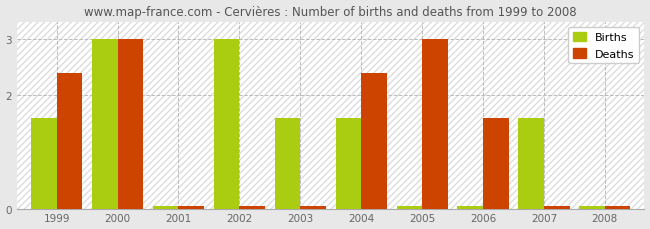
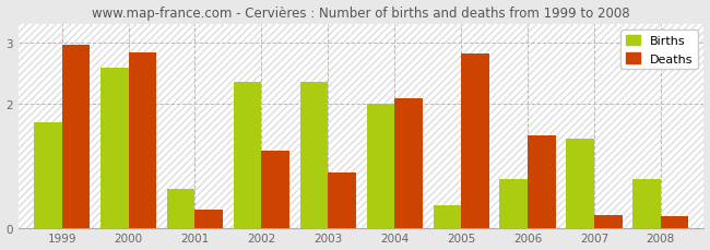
Births/1999: 1.60 -> 1.70
Deaths/1999: 2.40 -> 2.96
Births/2000: 3.00 -> 2.58
Deaths/2000: 3.00 -> 2.84
Births/2001: 0.05 -> 0.62
Deaths/2001: 0.05 -> 0.30
Births/2002: 3.00 -> 2.36
Deaths/2002: 0.05 -> 1.24
Births/2003: 1.60 -> 2.36
Deaths/2003: 0.05 -> 0.90
Births/2004: 1.60 -> 2.00
Deaths/2004: 2.40 -> 2.10
Births/2005: 0.05 -> 0.36
Deaths/2005: 3.00 -> 2.82
Births/2006: 0.05 -> 0.78
Deaths/2006: 1.60 -> 1.50
Births/2007: 1.60 -> 1.44
Deaths/2007: 0.05 -> 0.20
Births/2008: 0.05 -> 0.78
Deaths/2008: 0.05 -> 0.18
